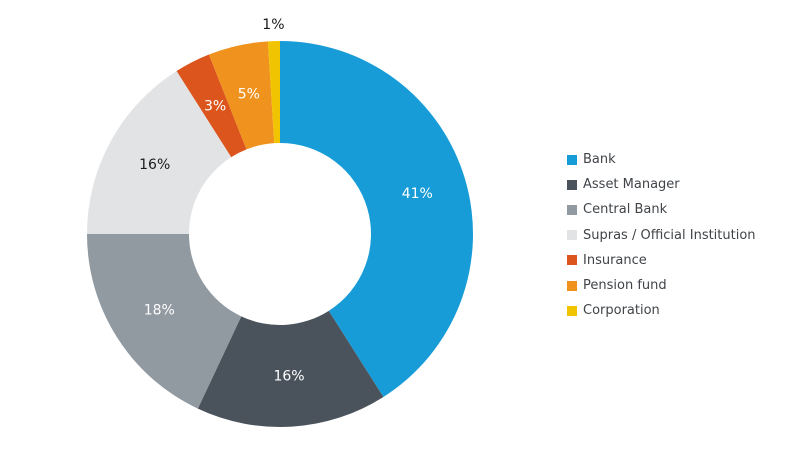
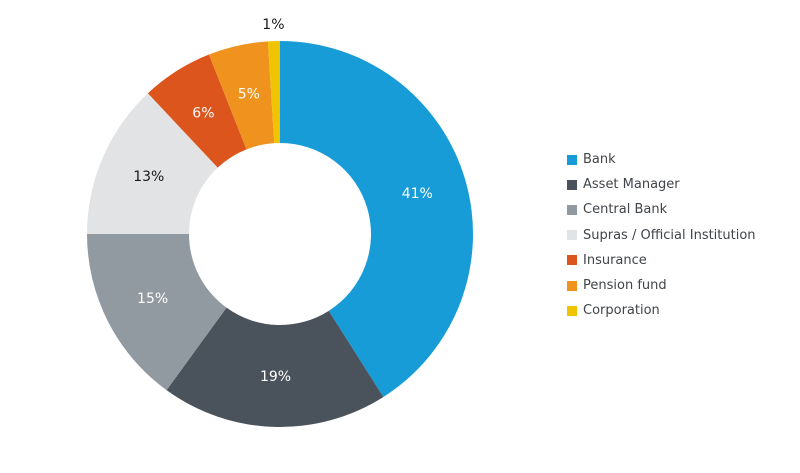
Asset Manager: 16% -> 19%
Central Bank: 18% -> 15%
Supras / Official Institution: 16% -> 13%
Insurance: 3% -> 6%
